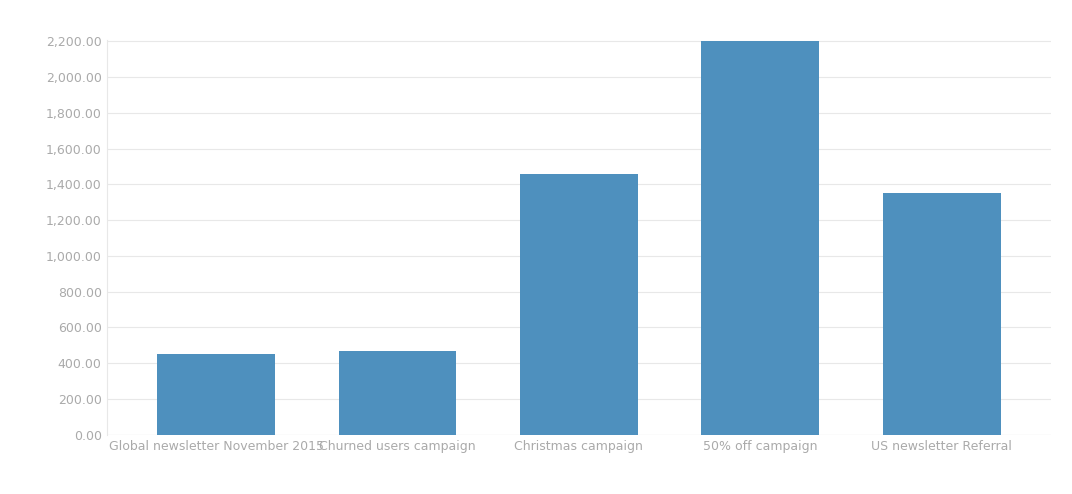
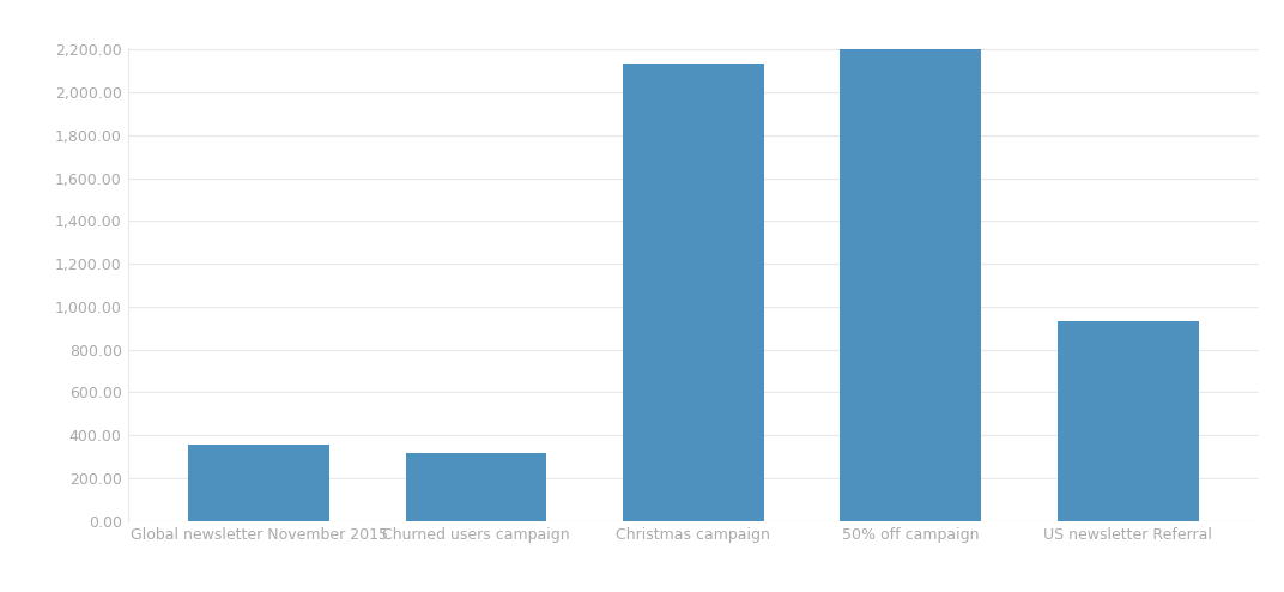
Global newsletter November 2015: 450 -> 360
Churned users campaign: 470 -> 320
Christmas campaign: 1,460 -> 2,140
US newsletter Referral: 1,350 -> 930
